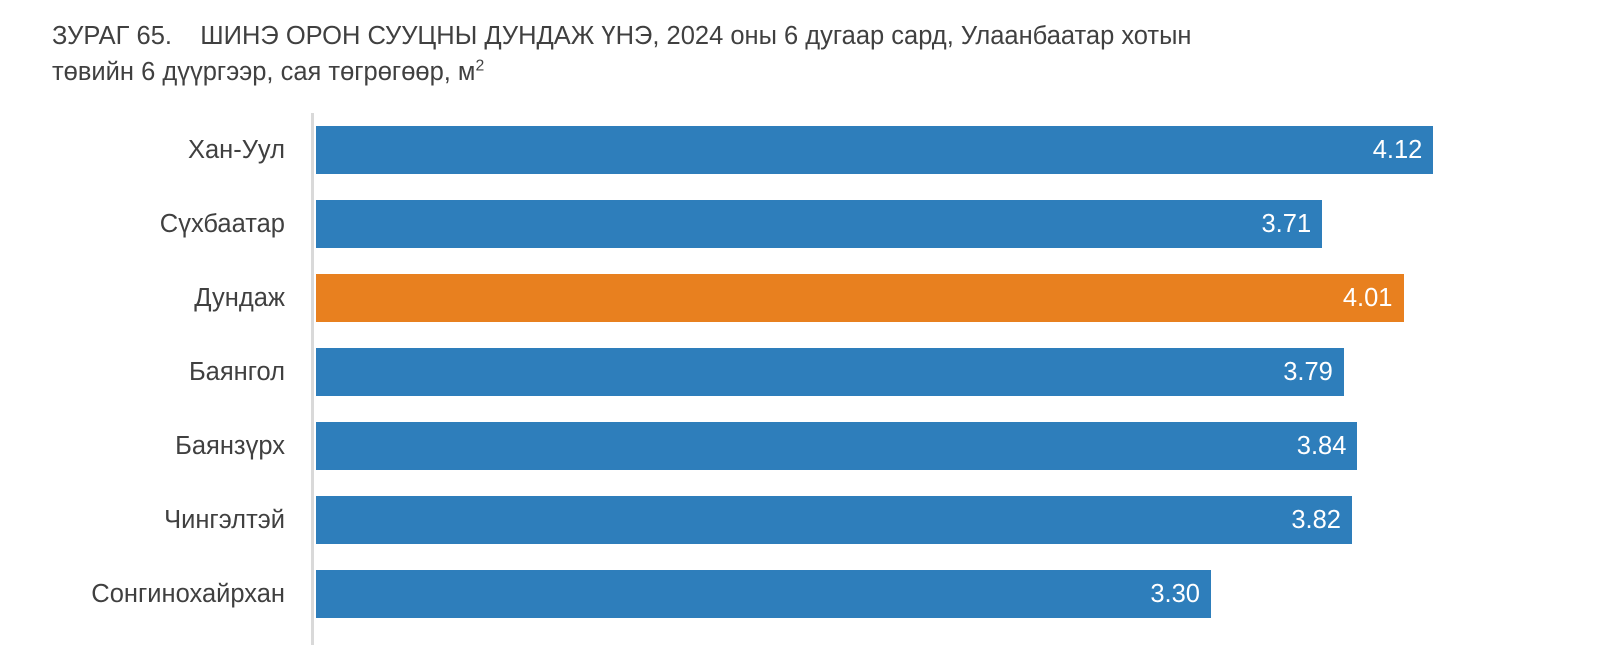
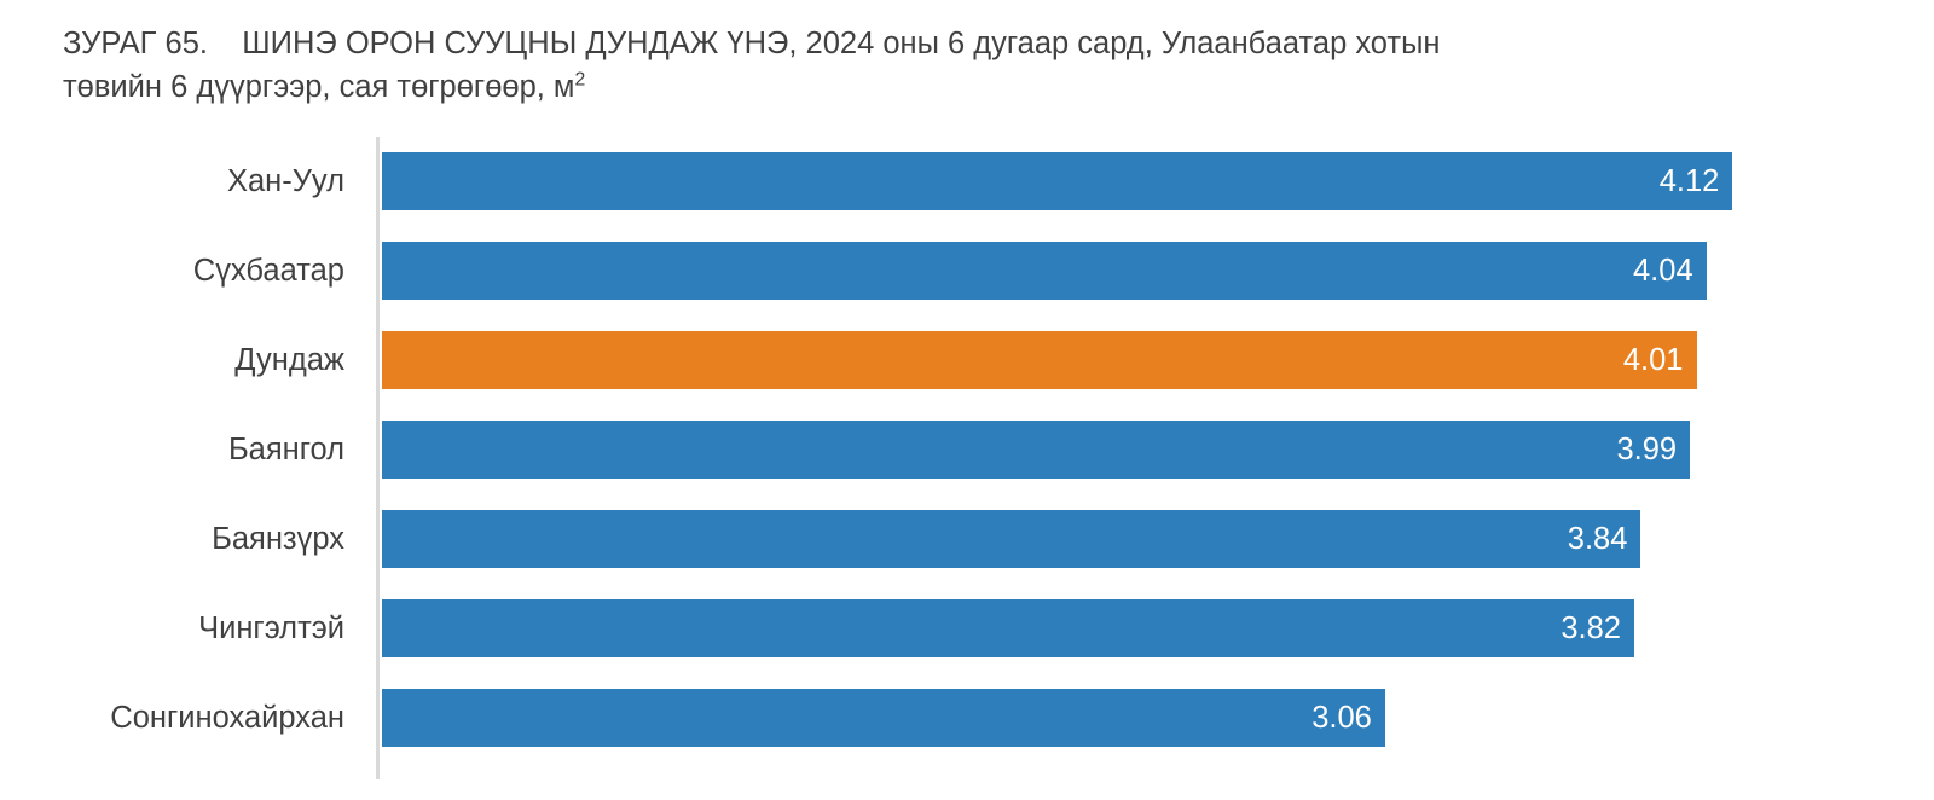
Сүхбаатар: 3.71 -> 4.04
Баянгол: 3.79 -> 3.99
Сонгинохайрхан: 3.30 -> 3.06
